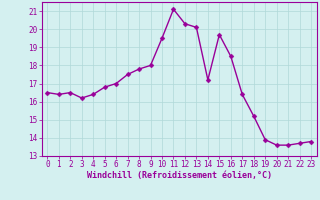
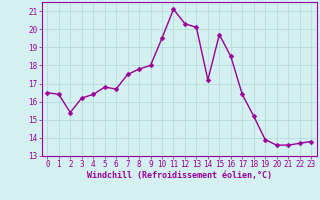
2: 16.5 -> 15.4
6: 17.0 -> 16.7
